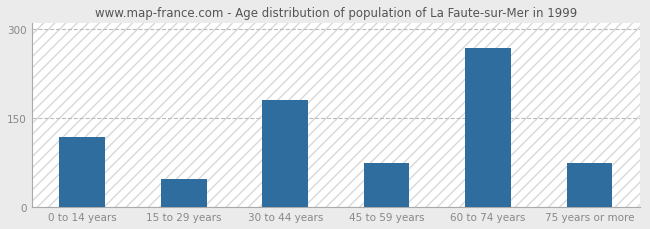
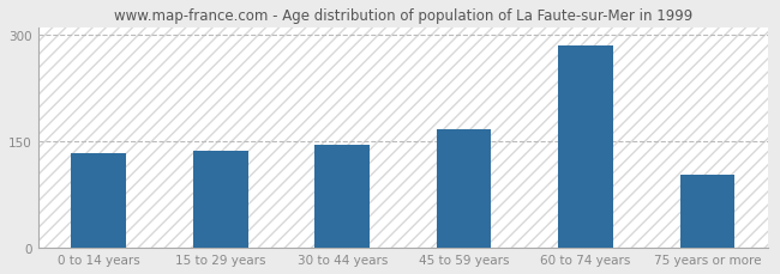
0 to 14 years: 118 -> 133
15 to 29 years: 48 -> 136
30 to 44 years: 180 -> 145
45 to 59 years: 74 -> 167
60 to 74 years: 268 -> 285
75 years or more: 74 -> 103
